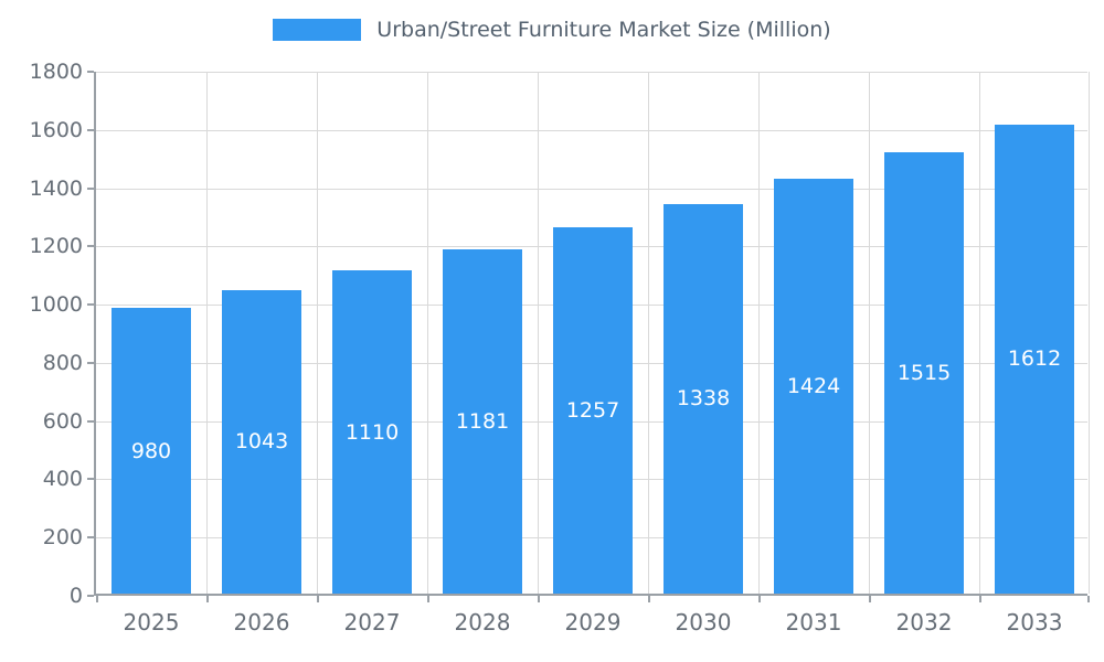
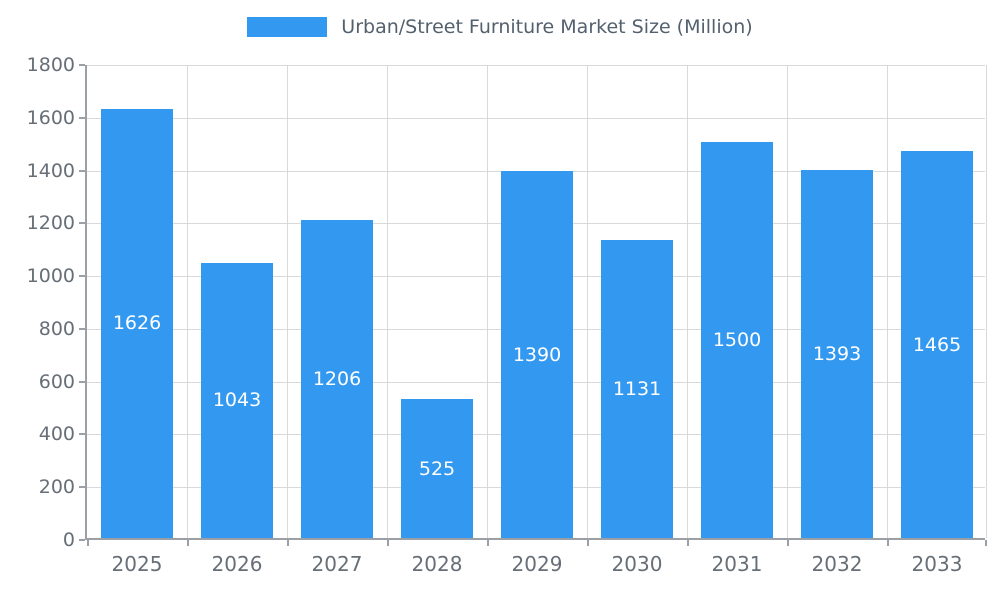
2025: 980 -> 1626
2027: 1110 -> 1206
2028: 1181 -> 525
2029: 1257 -> 1390
2030: 1338 -> 1131
2031: 1424 -> 1500
2032: 1515 -> 1393
2033: 1612 -> 1465
